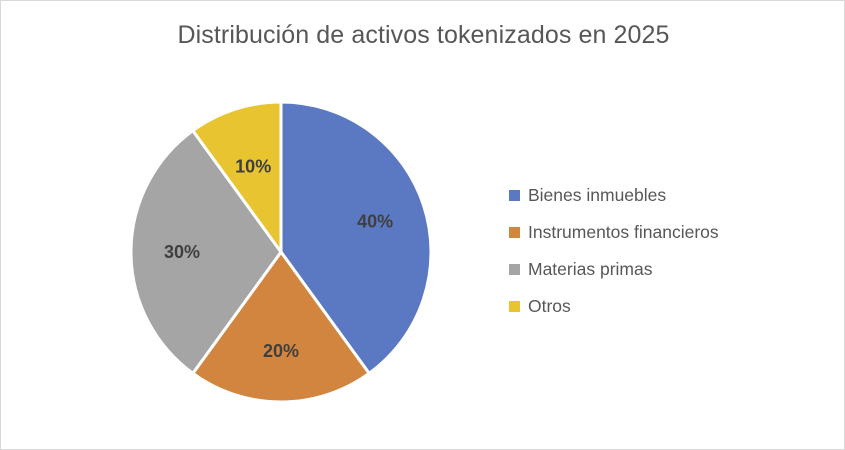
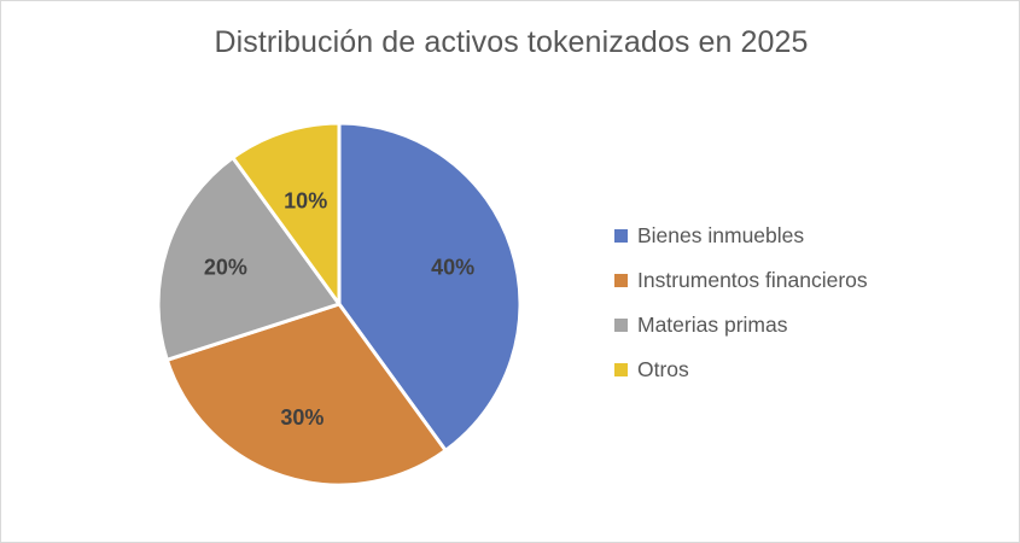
Instrumentos financieros: 20% -> 30%
Materias primas: 30% -> 20%
